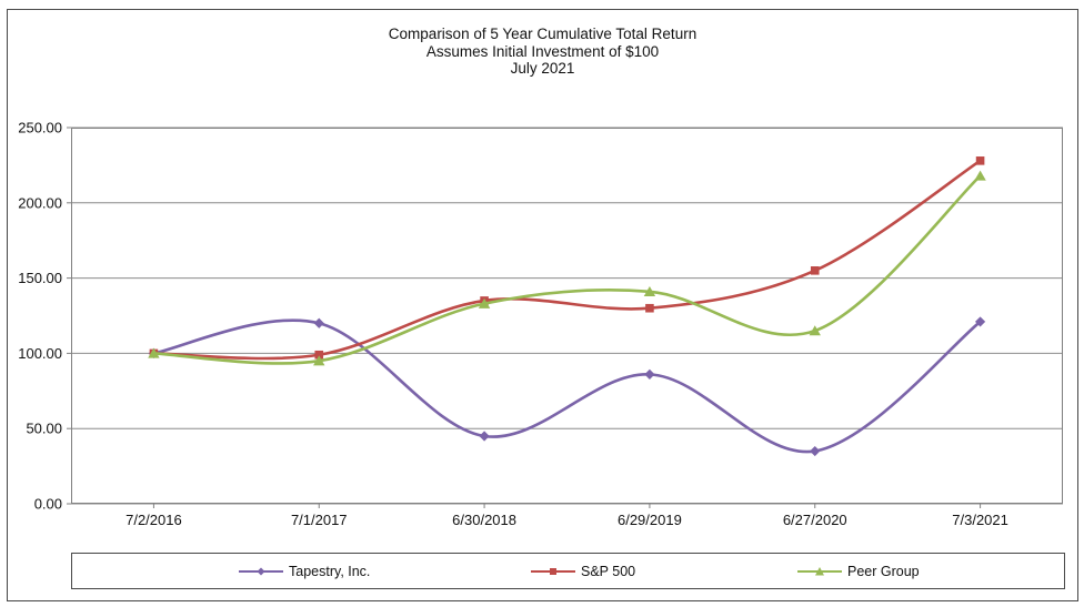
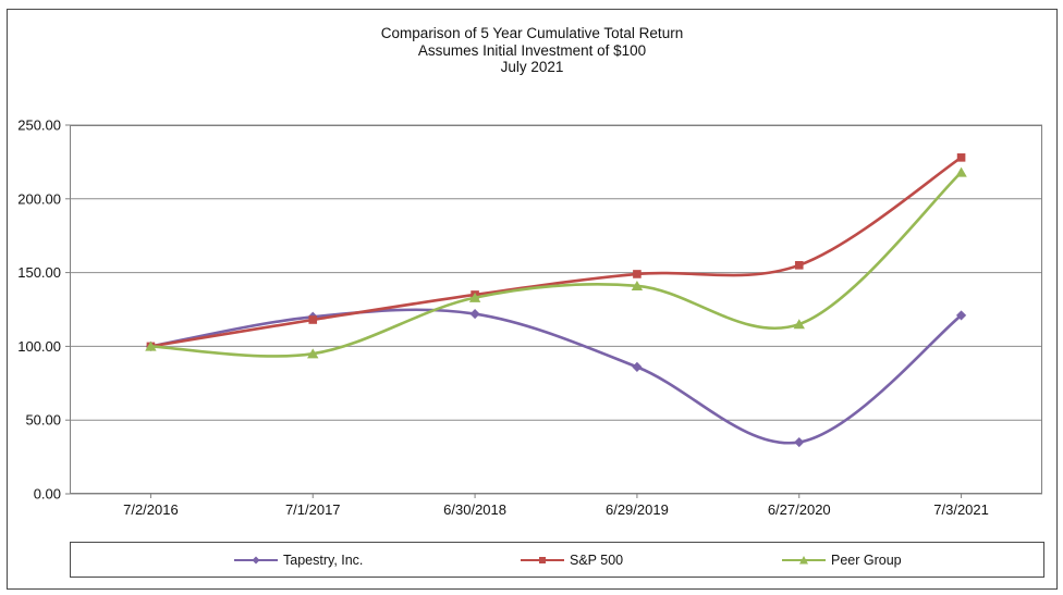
S&P 500/7/1/2017: 99 -> 118
Tapestry, Inc./6/30/2018: 45 -> 122
S&P 500/6/29/2019: 130 -> 149
